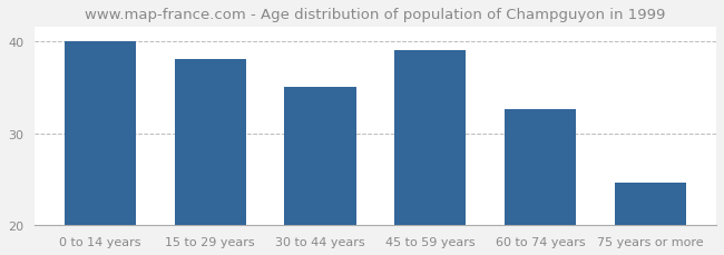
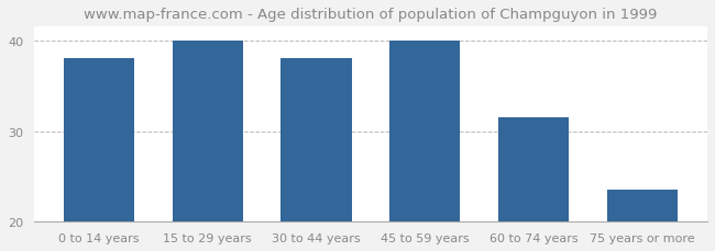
0 to 14 years: 40.0 -> 38.0
15 to 29 years: 38.0 -> 40.0
30 to 44 years: 35.0 -> 38.0
45 to 59 years: 39.0 -> 40.0
60 to 74 years: 32.6 -> 31.5
75 years or more: 24.6 -> 23.5
